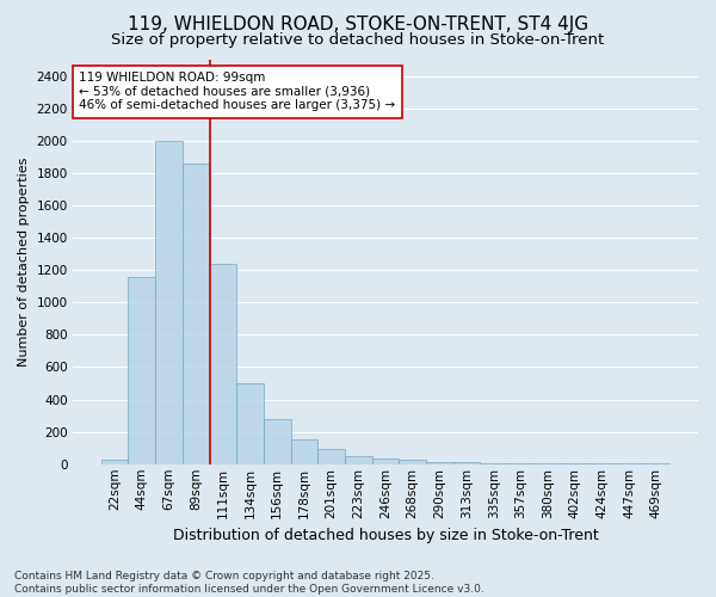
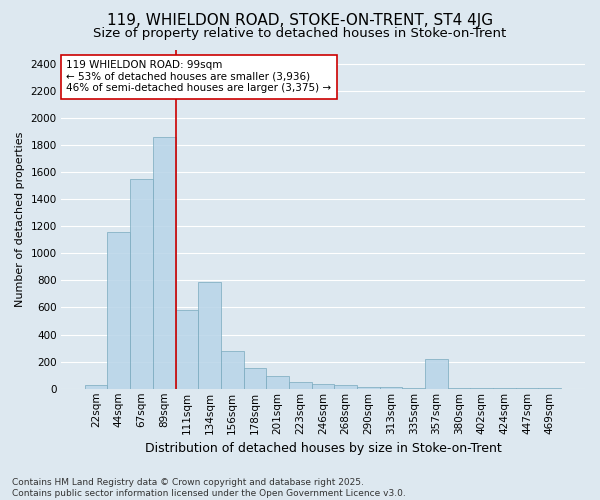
67sqm: 2000 -> 1550
111sqm: 1240 -> 580
134sqm: 500 -> 790
357sqm: 0 -> 220
